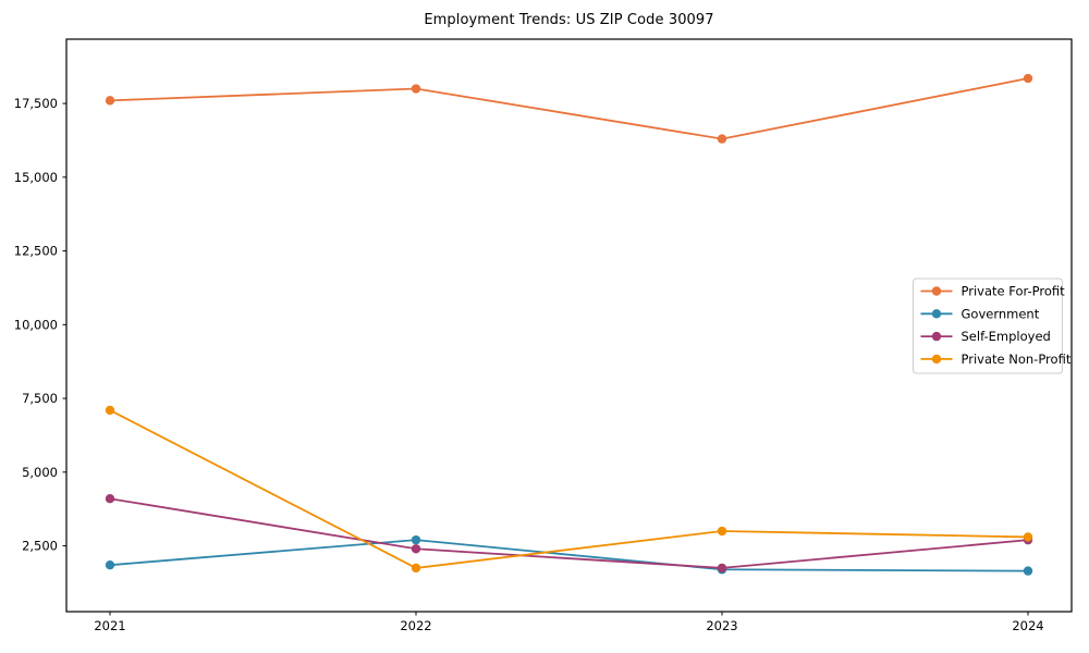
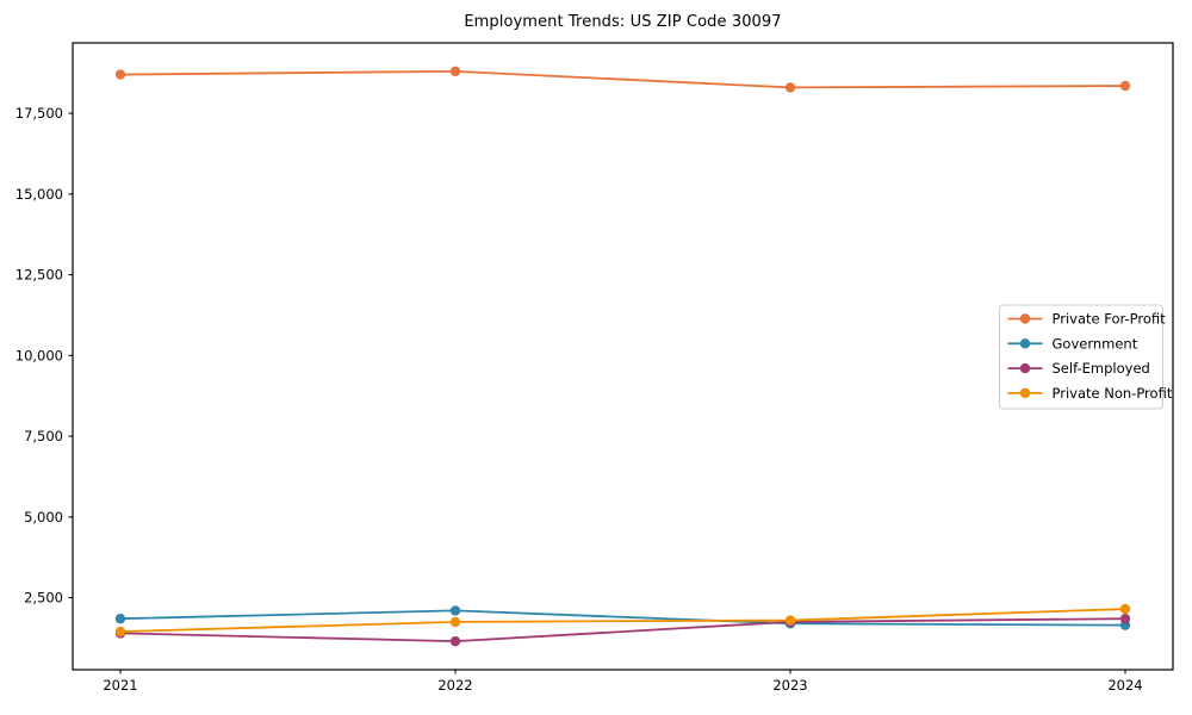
Private For-Profit/2021: 17600 -> 18700
Self-Employed/2021: 4100 -> 1400
Private Non-Profit/2021: 7100 -> 1400
Private For-Profit/2022: 18000 -> 18800
Government/2022: 2700 -> 2100
Self-Employed/2022: 2400 -> 1200
Private For-Profit/2023: 16300 -> 18300
Private Non-Profit/2023: 3000 -> 1800
Self-Employed/2024: 2700 -> 1800
Private Non-Profit/2024: 2800 -> 2200
